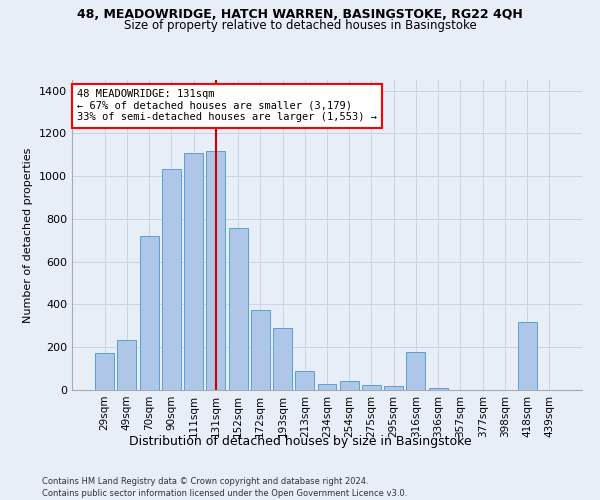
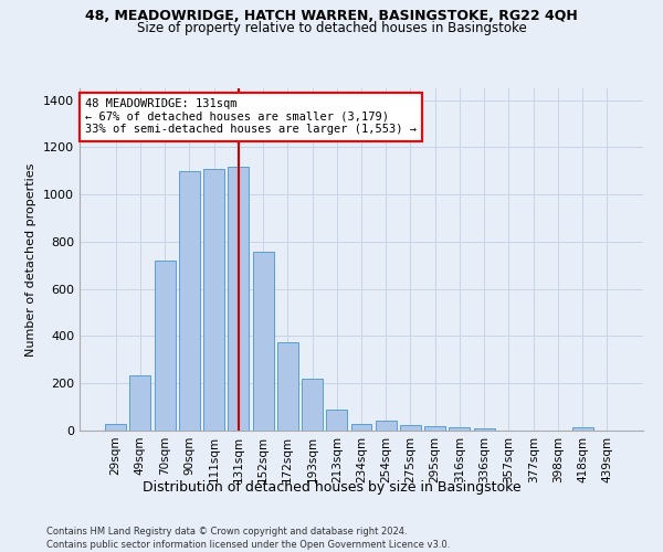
29sqm: 175 -> 30
90sqm: 1035 -> 1100
193sqm: 290 -> 220
316sqm: 180 -> 15
418sqm: 320 -> 15
